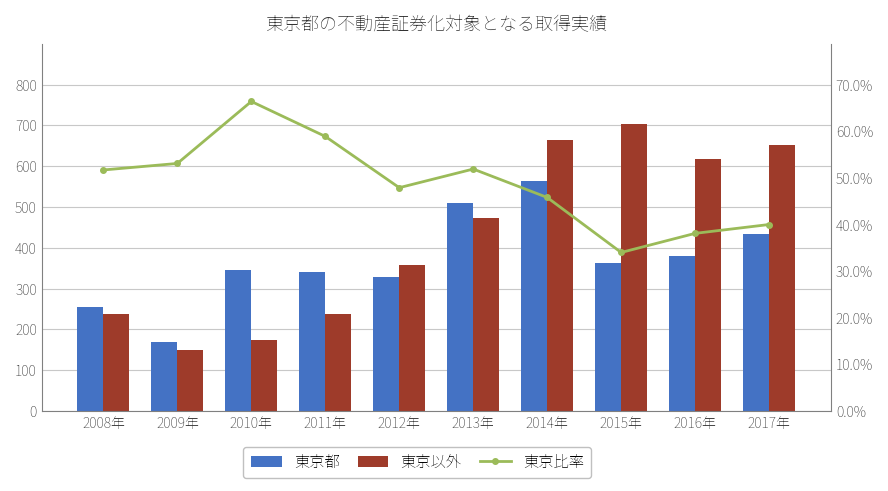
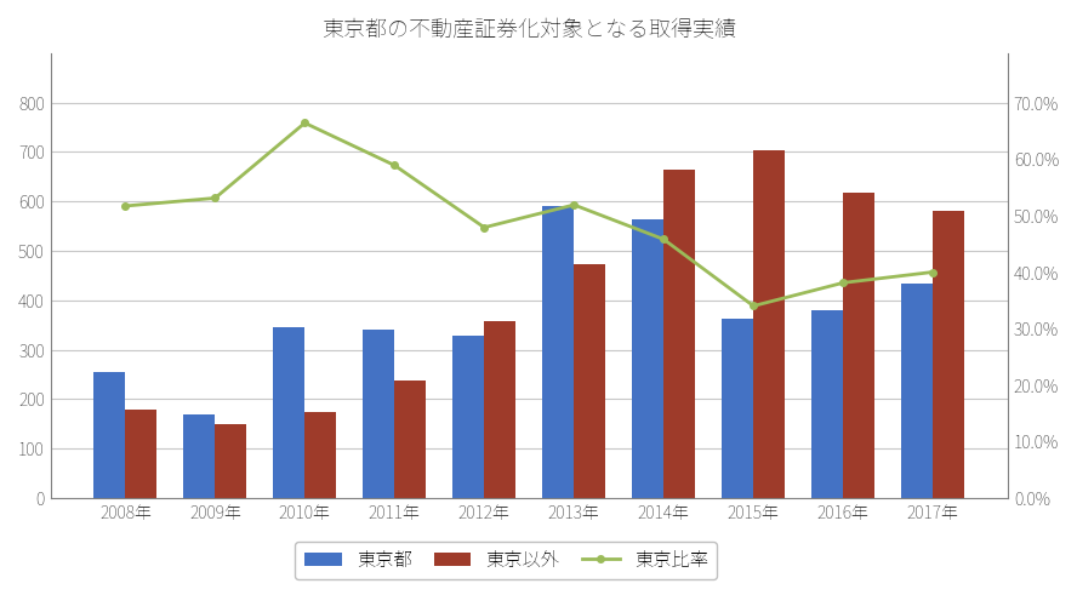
東京以外/2008年: 238 -> 180
東京都/2013年: 510 -> 590
東京以外/2017年: 653 -> 580
